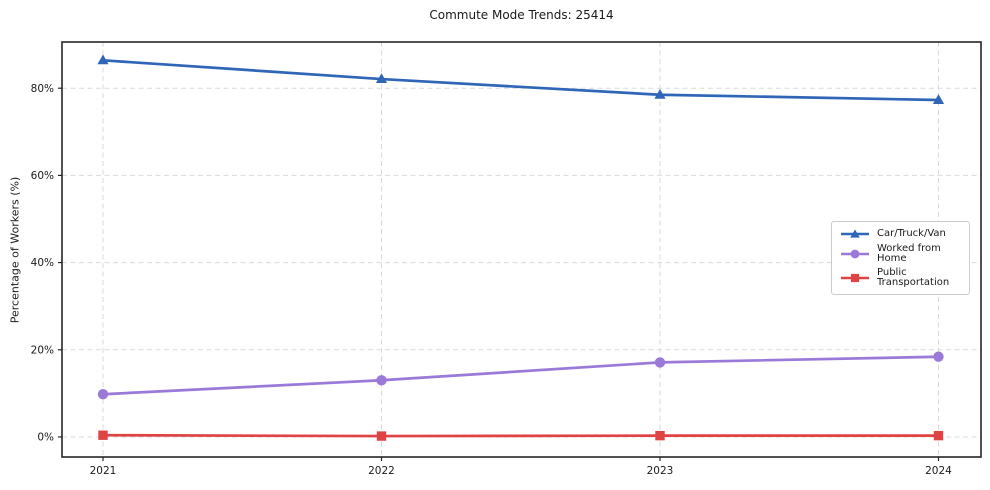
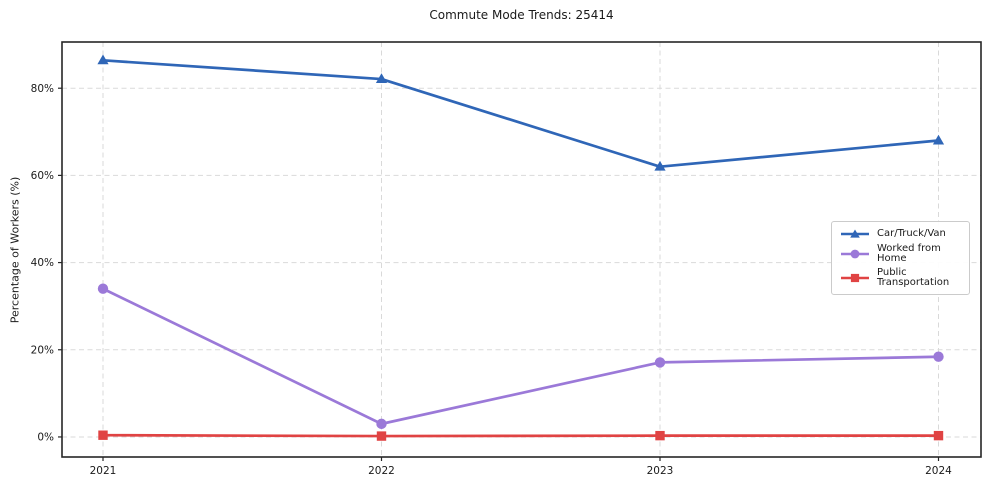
Worked from Home/2021: 10% -> 34%
Worked from Home/2022: 13% -> 3%
Car/Truck/Van/2023: 78% -> 62%
Car/Truck/Van/2024: 77% -> 68%
